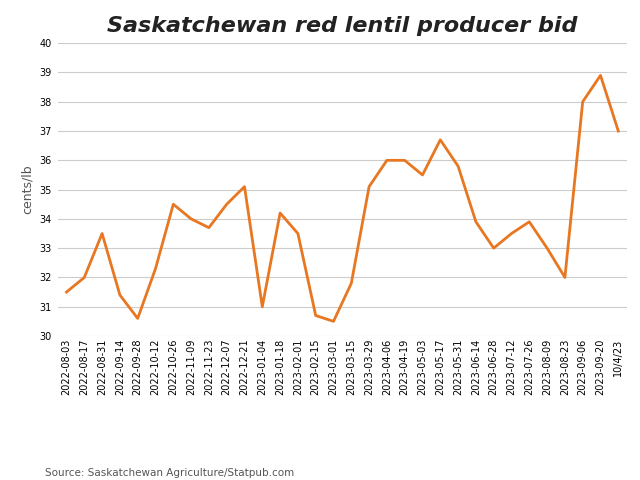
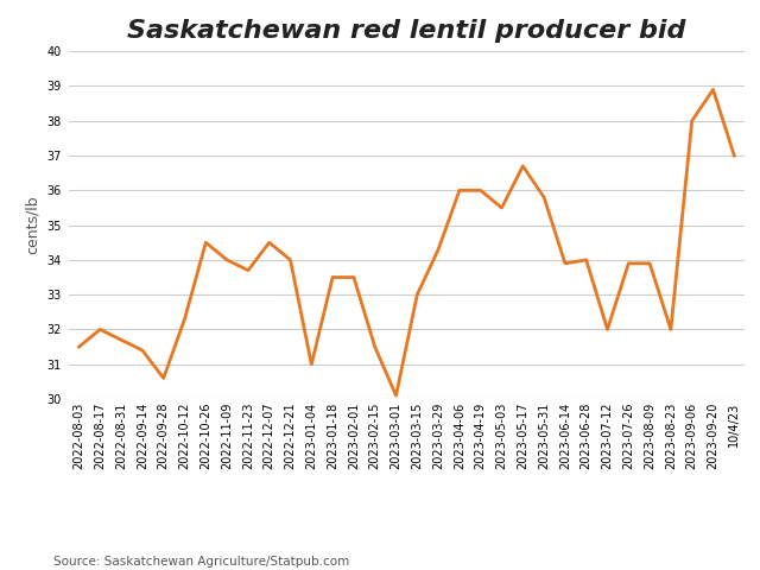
2022-08-31: 33.5 -> 31.7
2022-12-21: 35.1 -> 34.0
2023-01-18: 34.2 -> 33.5
2023-02-15: 30.7 -> 31.5
2023-03-01: 30.5 -> 30.1
2023-03-15: 31.8 -> 33.0
2023-03-29: 35.1 -> 34.3
2023-06-28: 33.0 -> 34.0
2023-07-12: 33.5 -> 32.0
2023-08-09: 33.0 -> 33.9
